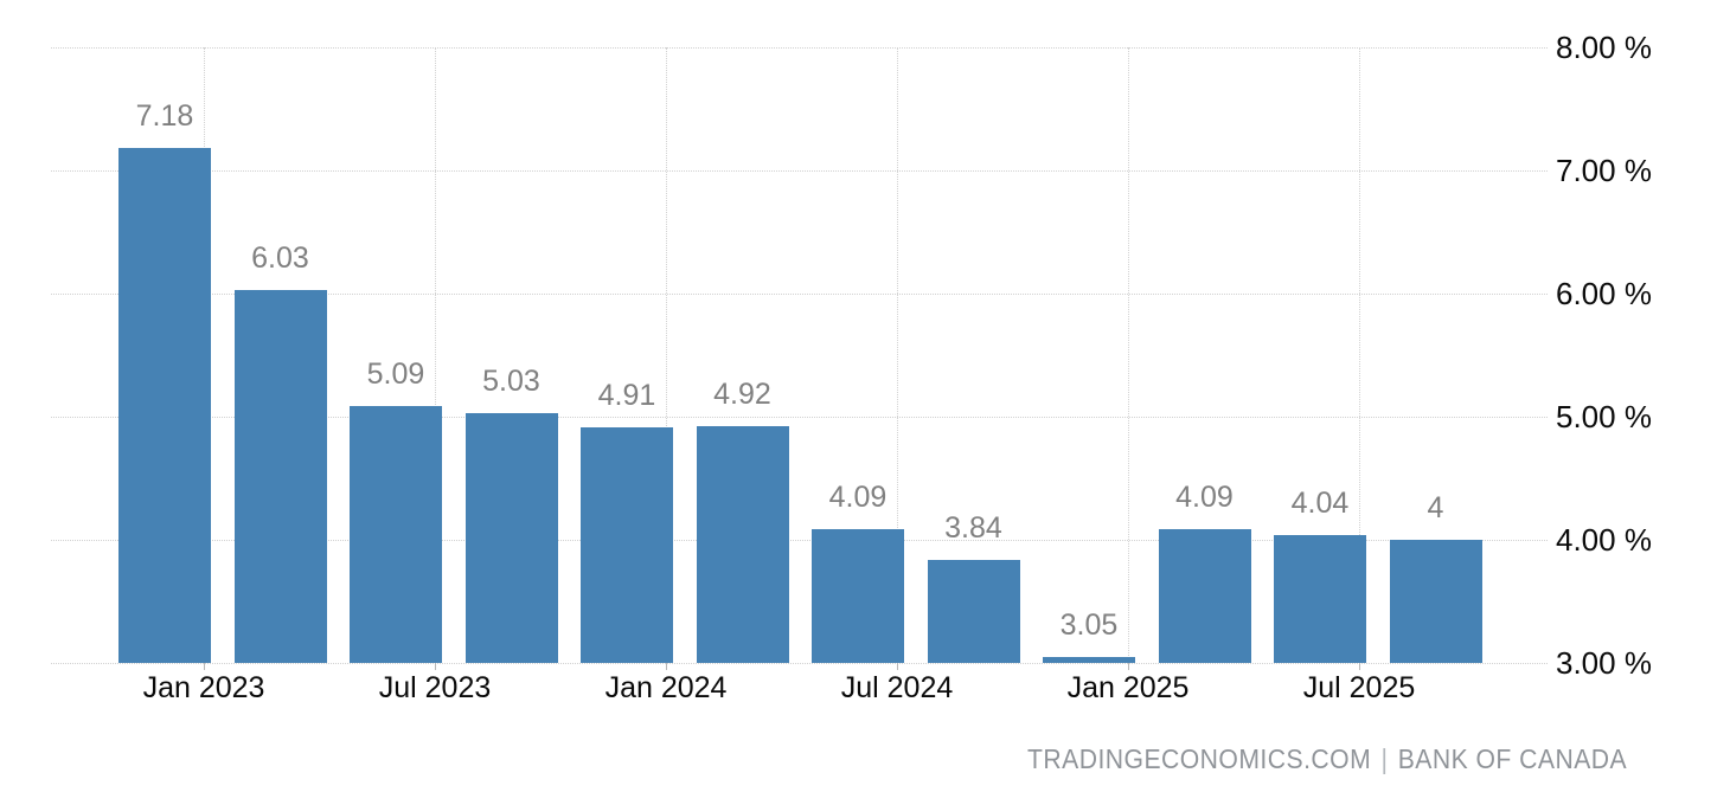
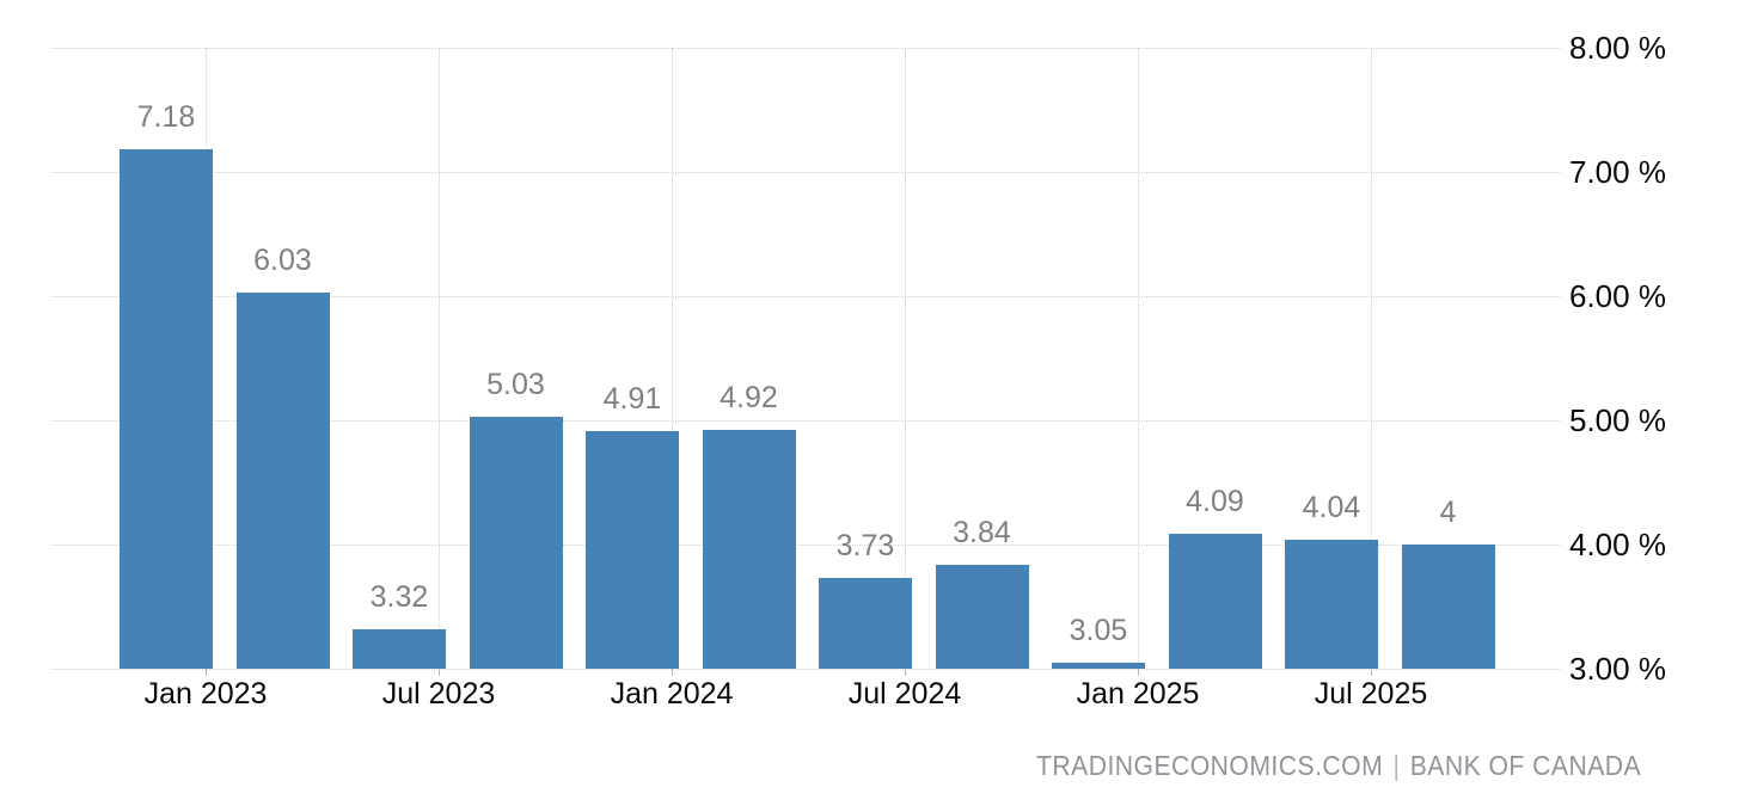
Jul 2023: 5.09 -> 3.32
Jul 2024: 4.09 -> 3.73
